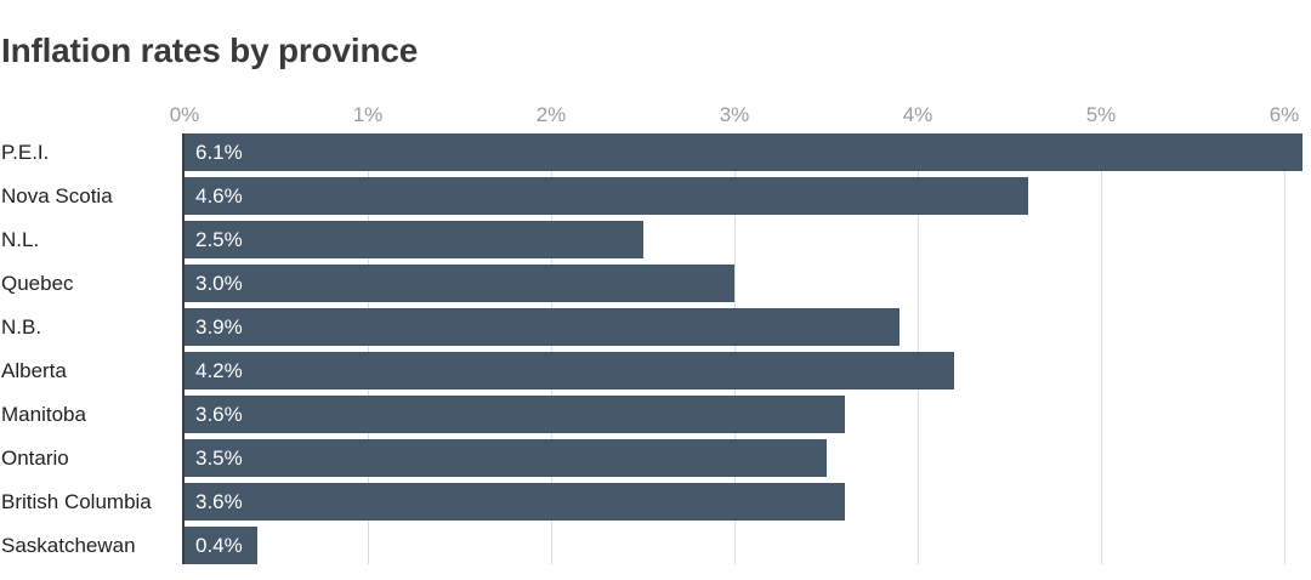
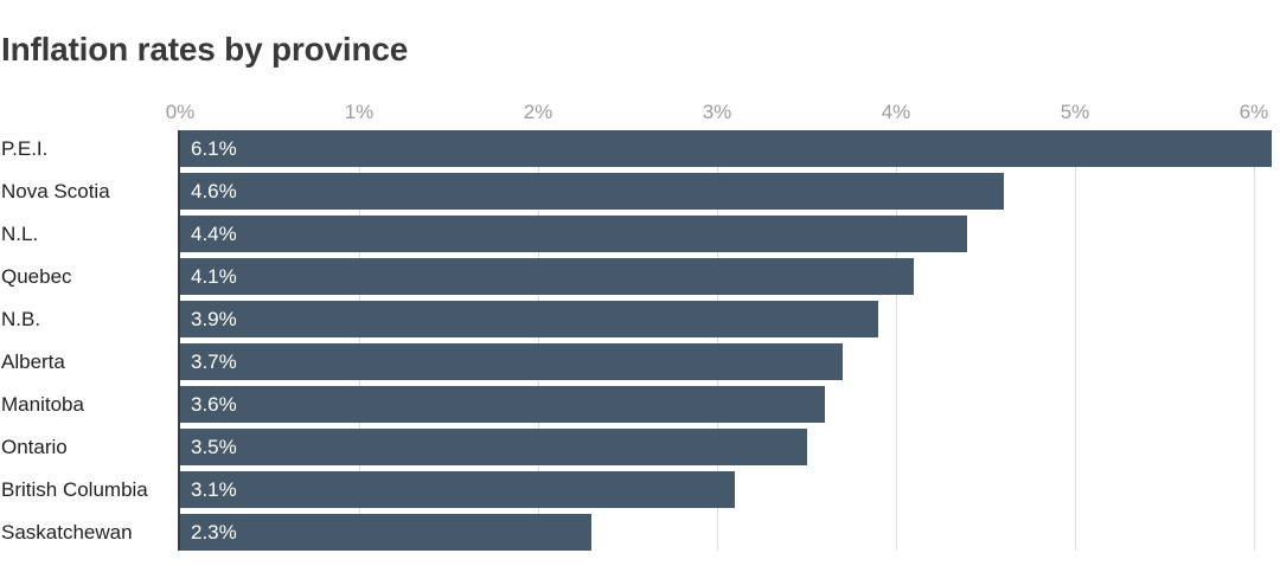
N.L.: 2.5% -> 4.4%
Quebec: 3.0% -> 4.1%
Alberta: 4.2% -> 3.7%
British Columbia: 3.6% -> 3.1%
Saskatchewan: 0.4% -> 2.3%
